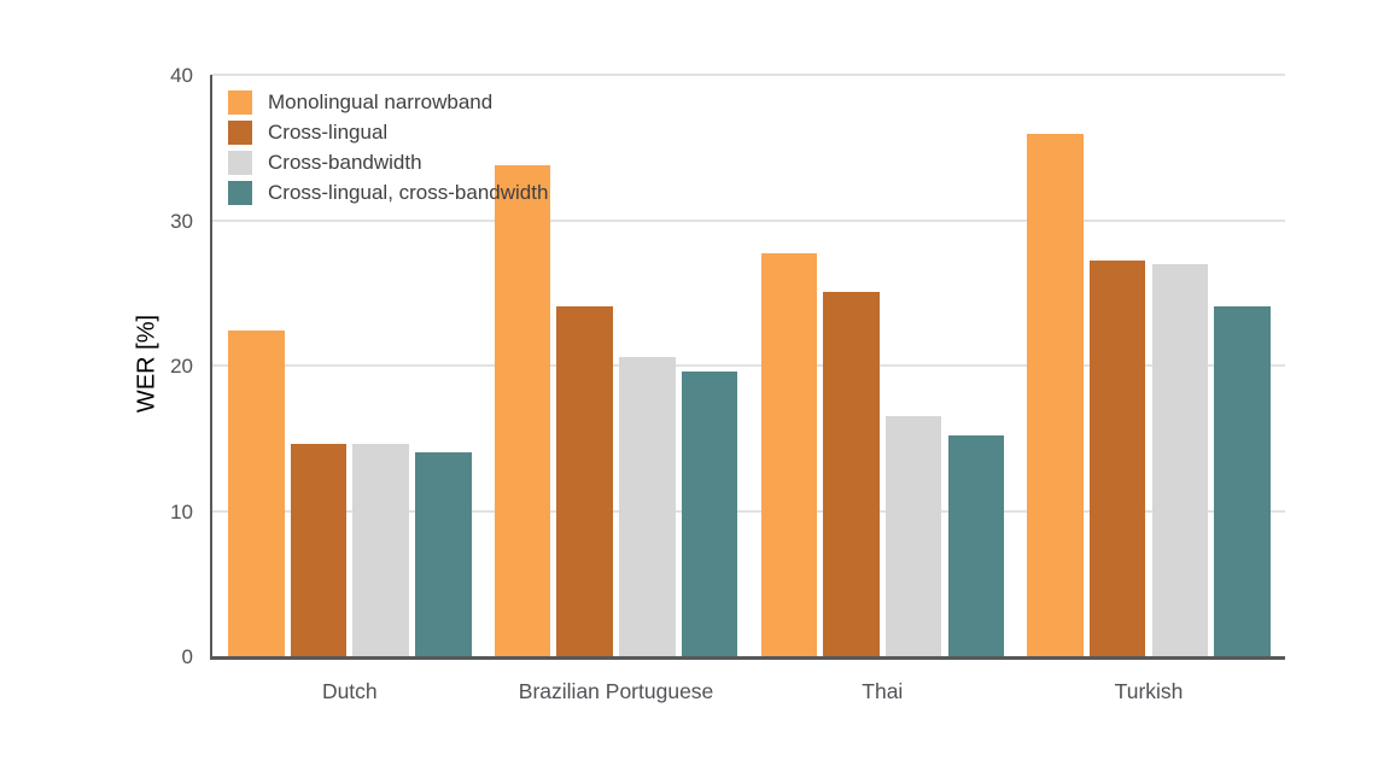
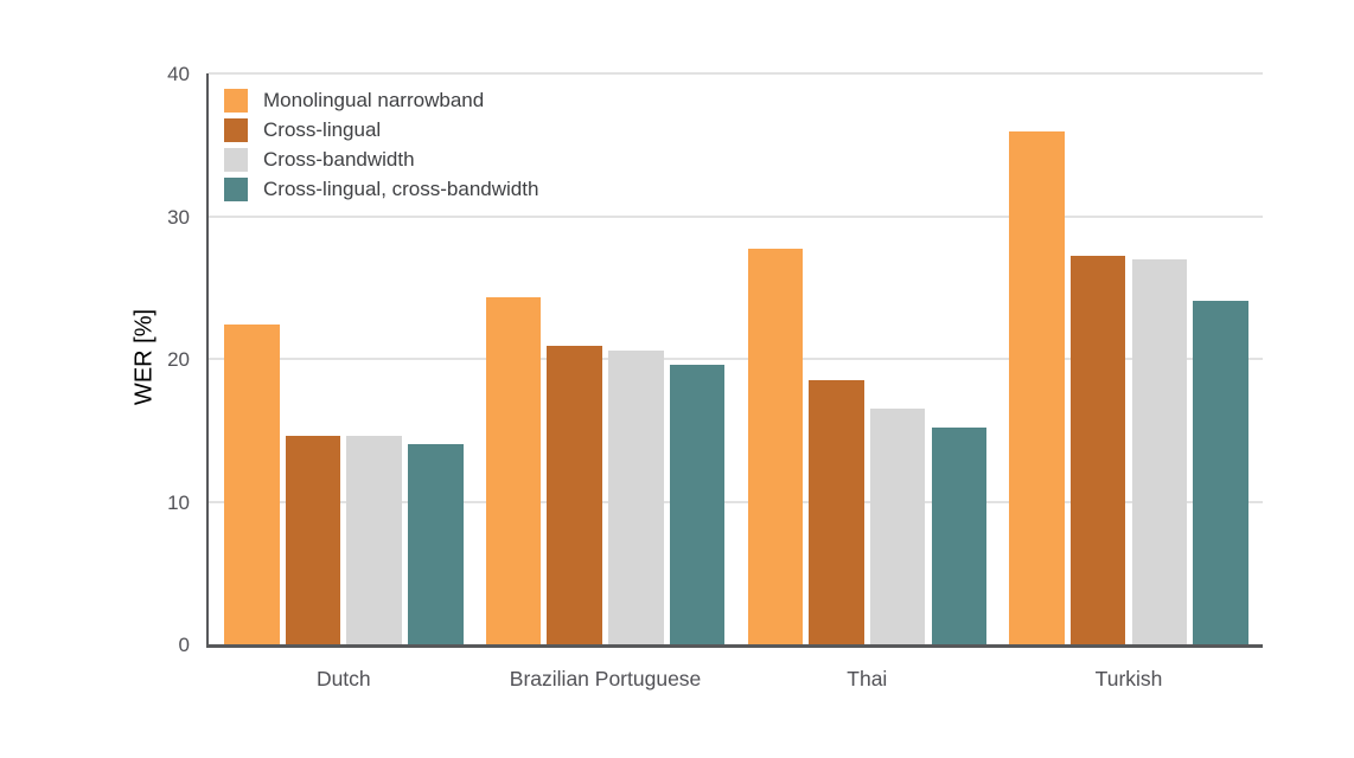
Monolingual narrowband/Brazilian Portuguese: 33.8 -> 24.3
Cross-lingual/Brazilian Portuguese: 24.1 -> 20.9
Cross-lingual/Thai: 25.1 -> 18.5
